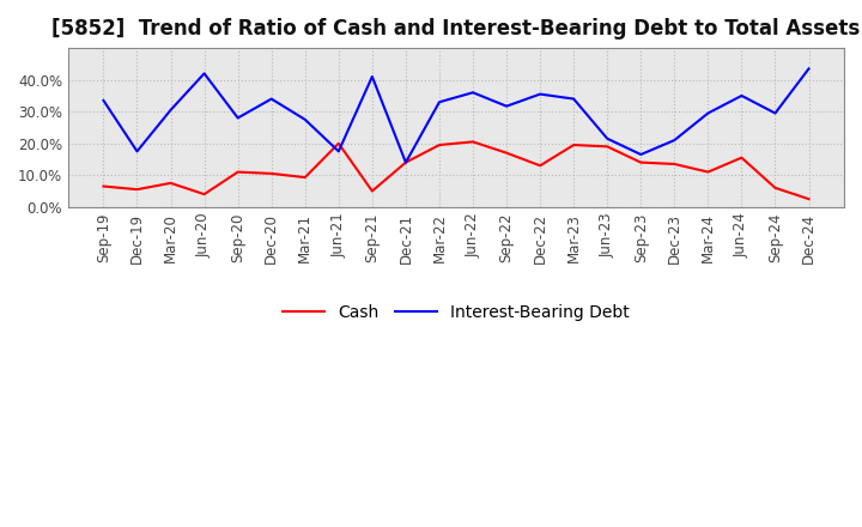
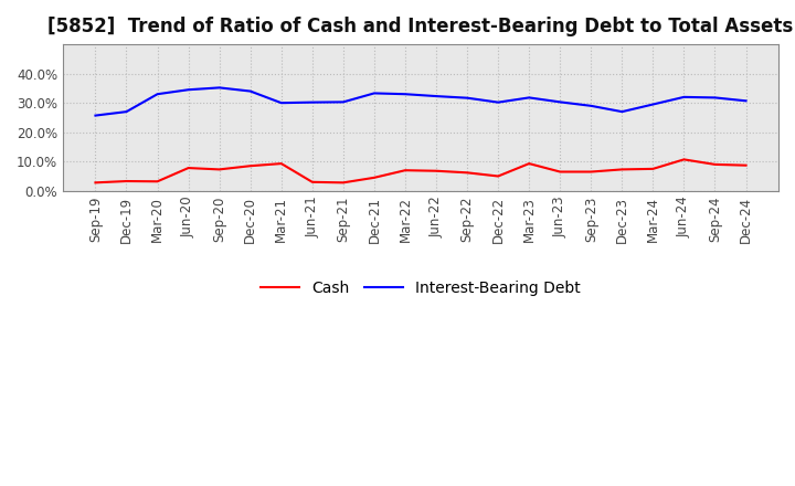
Cash/Sep-19: 6.5% -> 2.8%
Interest-Bearing Debt/Sep-19: 33.5% -> 25.7%
Cash/Dec-19: 5.5% -> 3.3%
Interest-Bearing Debt/Dec-19: 17.5% -> 27.0%
Cash/Mar-20: 7.5% -> 3.2%
Interest-Bearing Debt/Mar-20: 30.5% -> 33.0%
Cash/Jun-20: 4.0% -> 7.8%
Interest-Bearing Debt/Jun-20: 42.0% -> 34.5%
Cash/Sep-20: 11.0% -> 7.3%
Interest-Bearing Debt/Sep-20: 28.0% -> 35.2%
Cash/Dec-20: 10.5% -> 8.5%
Interest-Bearing Debt/Mar-21: 27.5% -> 30.0%
Cash/Jun-21: 20.0% -> 3.0%
Interest-Bearing Debt/Jun-21: 17.5% -> 30.2%
Cash/Sep-21: 5.0% -> 2.8%
Interest-Bearing Debt/Sep-21: 41.0% -> 30.3%
Cash/Dec-21: 14.0% -> 4.5%
Interest-Bearing Debt/Dec-21: 14.0% -> 33.3%
Cash/Mar-22: 19.5% -> 7.0%
Cash/Jun-22: 20.5% -> 6.8%
Interest-Bearing Debt/Jun-22: 36.0% -> 32.3%
Cash/Sep-22: 17.0% -> 6.2%
Cash/Dec-22: 13.0% -> 5.0%
Interest-Bearing Debt/Dec-22: 35.5% -> 30.2%
Cash/Mar-23: 19.5% -> 9.3%
Interest-Bearing Debt/Mar-23: 34.0% -> 31.8%
Cash/Jun-23: 19.0% -> 6.5%
Interest-Bearing Debt/Jun-23: 21.5% -> 30.3%
Cash/Sep-23: 14.0% -> 6.5%
Interest-Bearing Debt/Sep-23: 16.5% -> 29.0%
Cash/Dec-23: 13.5% -> 7.3%
Interest-Bearing Debt/Dec-23: 21.0% -> 27.0%
Cash/Mar-24: 11.0% -> 7.5%
Cash/Jun-24: 15.5% -> 10.7%
Interest-Bearing Debt/Jun-24: 35.0% -> 32.0%
Cash/Sep-24: 6.0% -> 9.0%
Interest-Bearing Debt/Sep-24: 29.5% -> 31.8%
Cash/Dec-24: 2.5% -> 8.7%
Interest-Bearing Debt/Dec-24: 43.5% -> 30.7%
